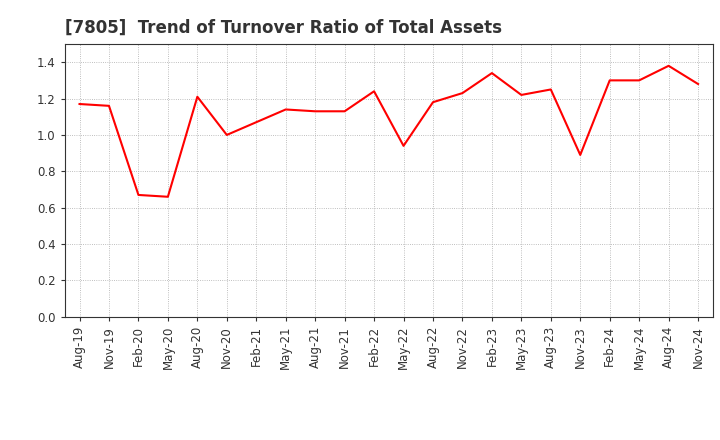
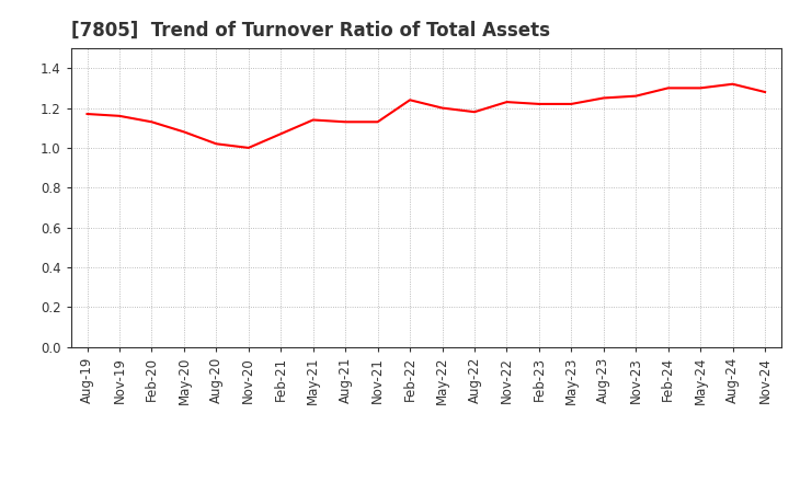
Feb-20: 0.67 -> 1.13
May-20: 0.66 -> 1.08
Aug-20: 1.21 -> 1.02
May-22: 0.94 -> 1.20
Feb-23: 1.34 -> 1.22
Nov-23: 0.89 -> 1.26
Aug-24: 1.38 -> 1.32
